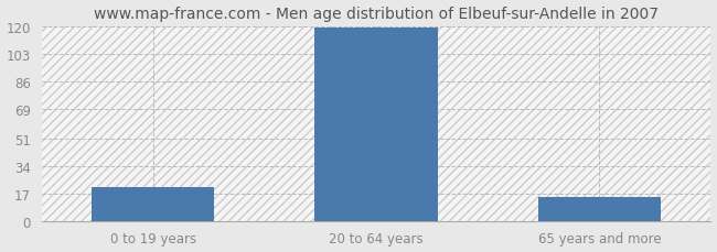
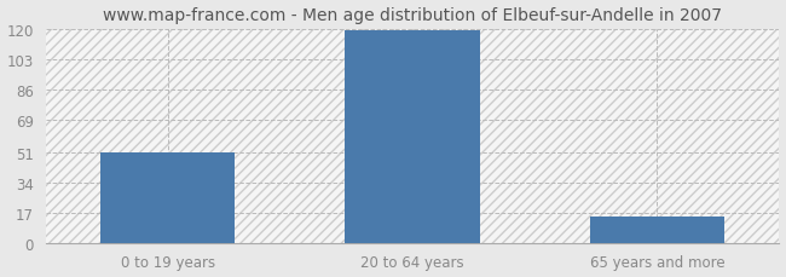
0 to 19 years: 21 -> 51
